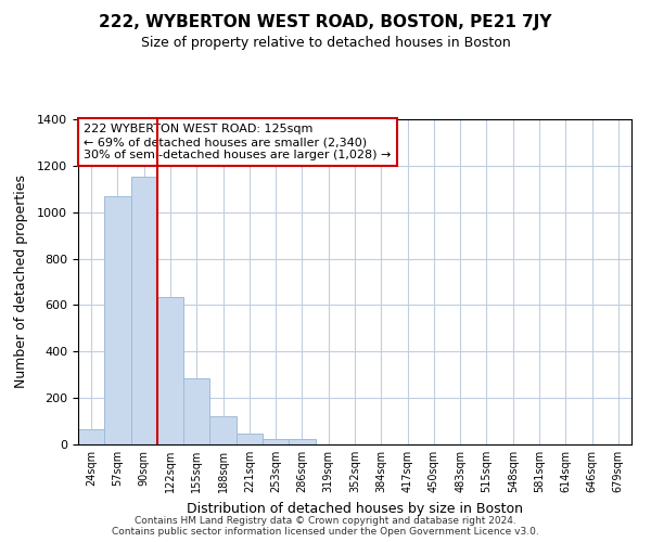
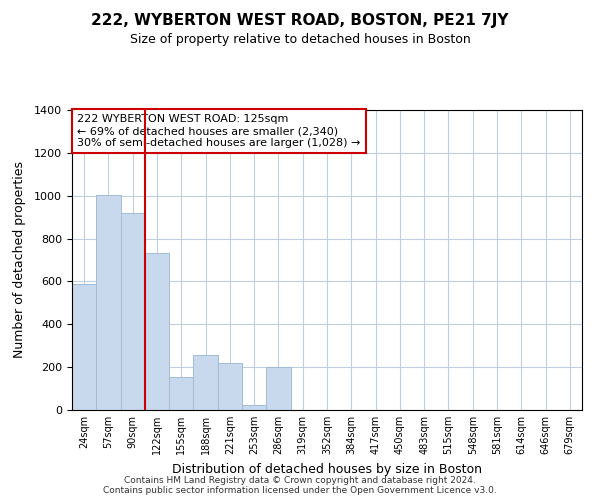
24sqm: 65 -> 590
57sqm: 1070 -> 1005
90sqm: 1155 -> 920
122sqm: 635 -> 735
155sqm: 285 -> 155
188sqm: 120 -> 255
221sqm: 48 -> 220
286sqm: 22 -> 200
